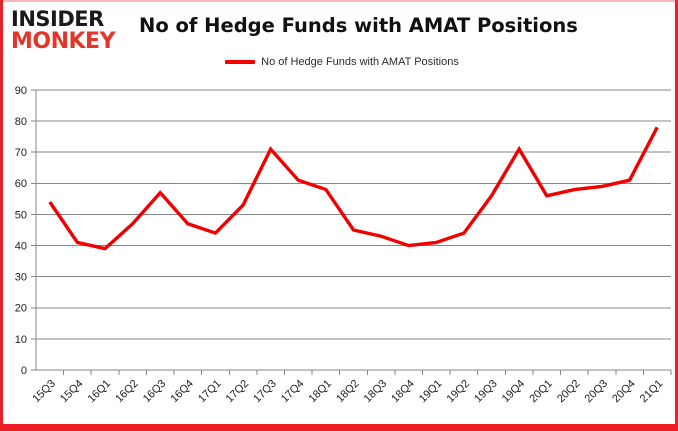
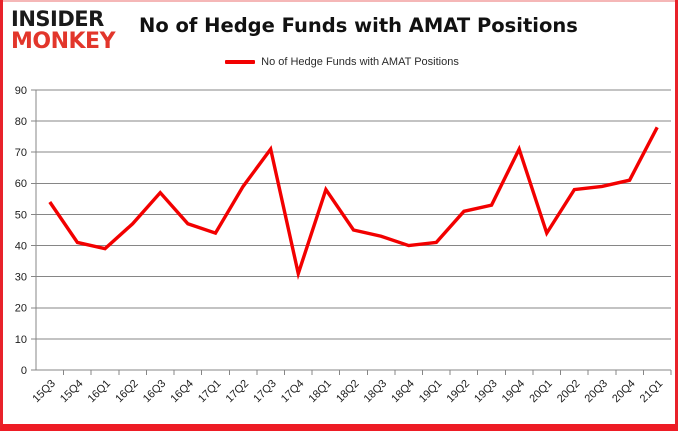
17Q2: 53 -> 59
17Q4: 61 -> 31
19Q2: 44 -> 51
19Q3: 56 -> 53
20Q1: 56 -> 44
